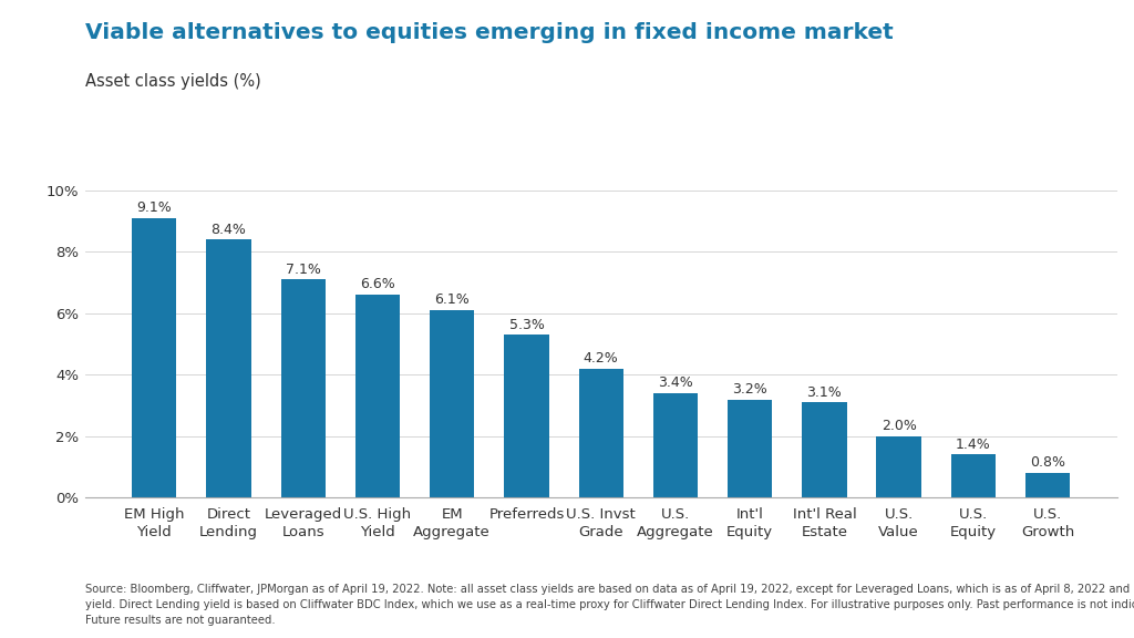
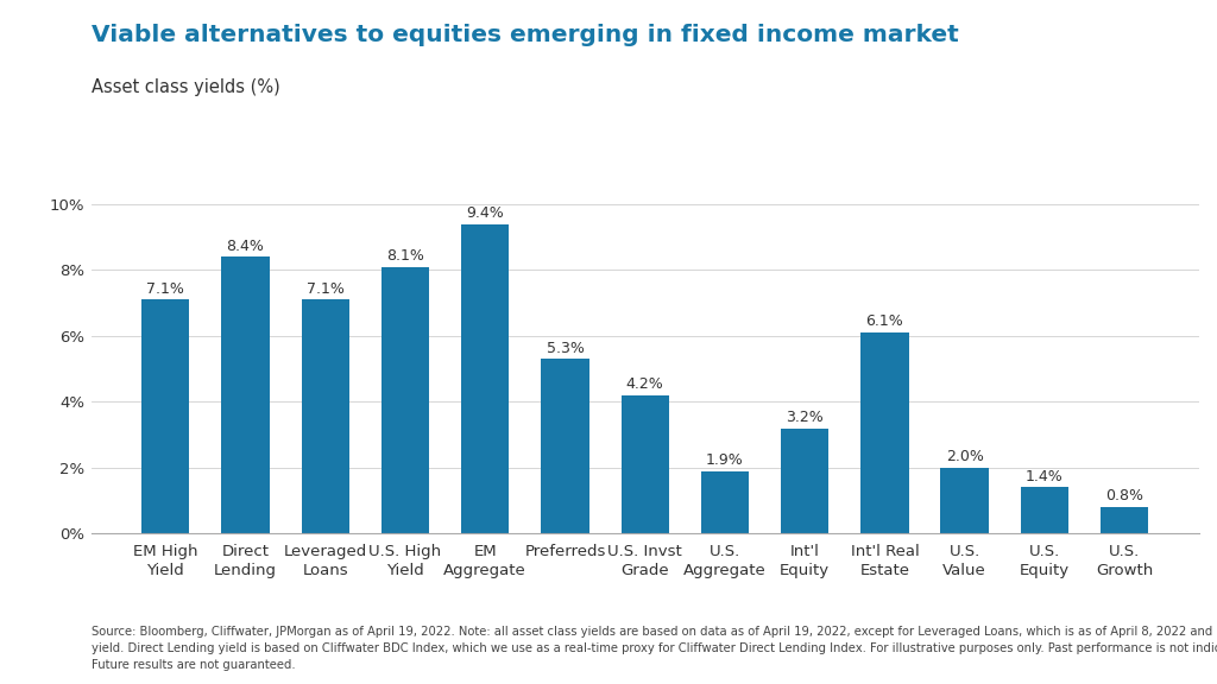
EM High Yield: 9.1% -> 7.1%
U.S. High Yield: 6.6% -> 8.1%
EM Aggregate: 6.1% -> 9.4%
U.S. Aggregate: 3.4% -> 1.9%
Int'l Real Estate: 3.1% -> 6.1%
